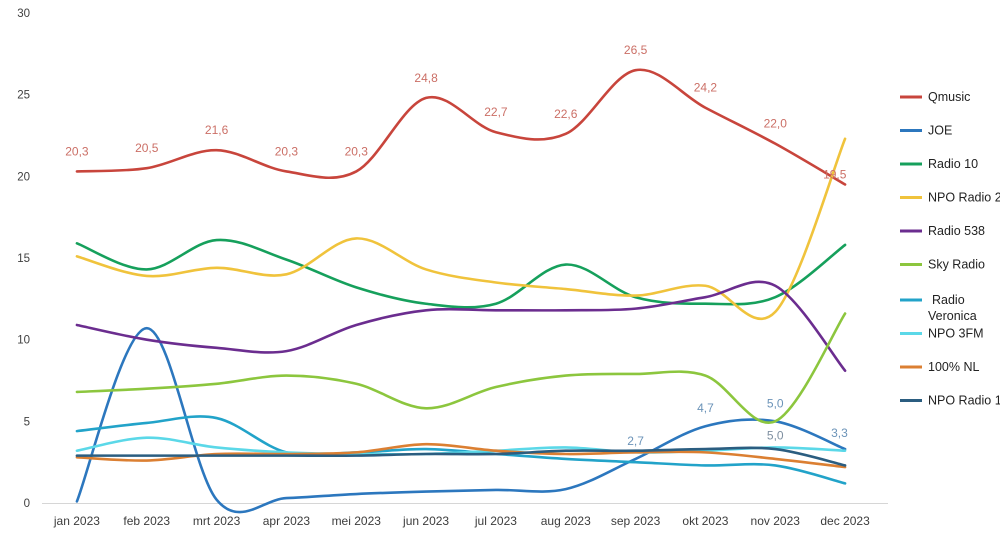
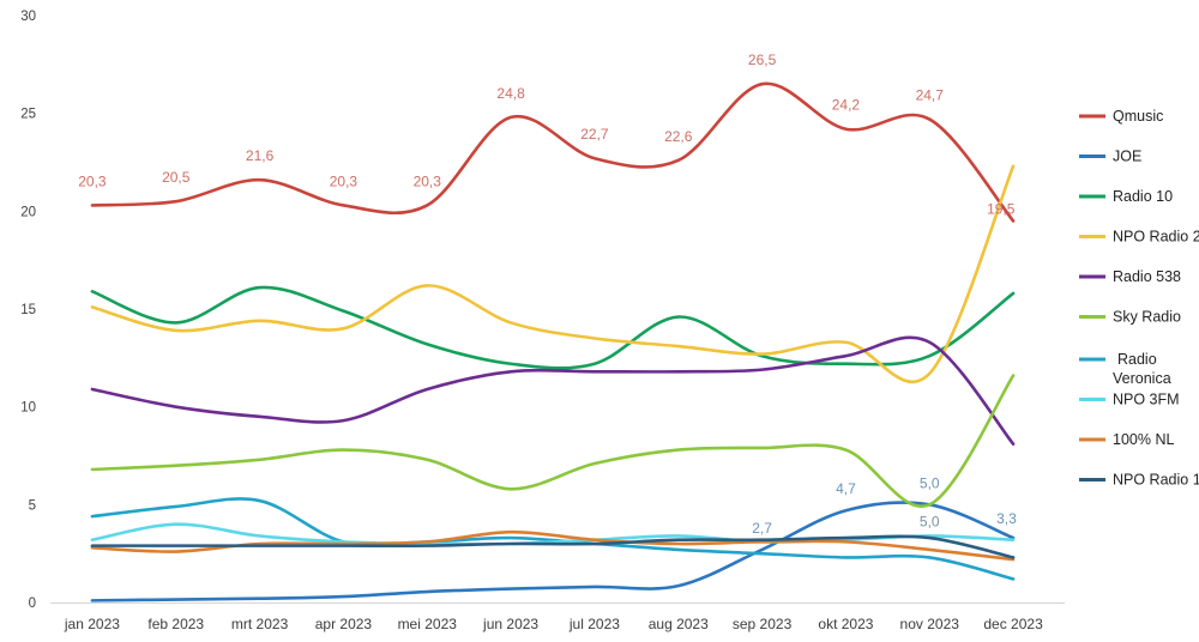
JOE/feb 2023: 10.7 -> 0.1
Qmusic/nov 2023: 22,0 -> 24,7
